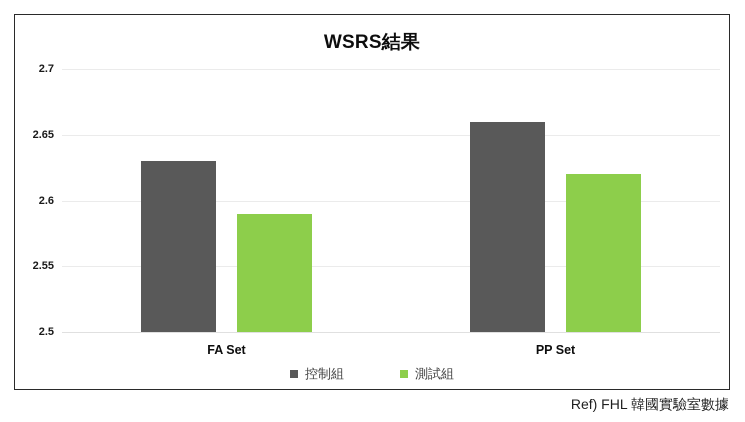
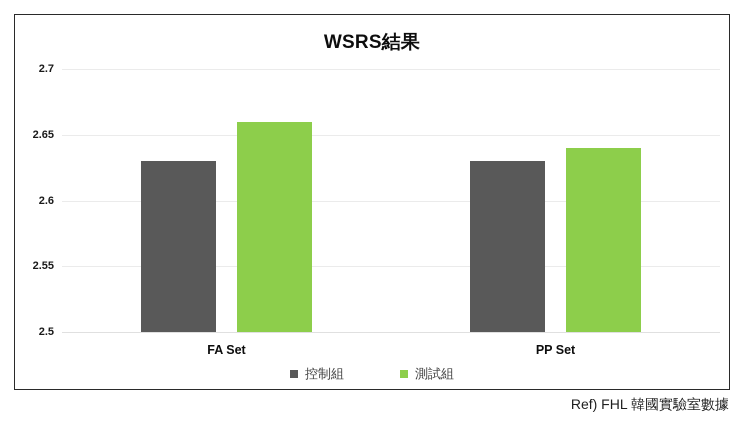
測試組/FA Set: 2.59 -> 2.66
控制組/PP Set: 2.66 -> 2.63
測試組/PP Set: 2.62 -> 2.64
